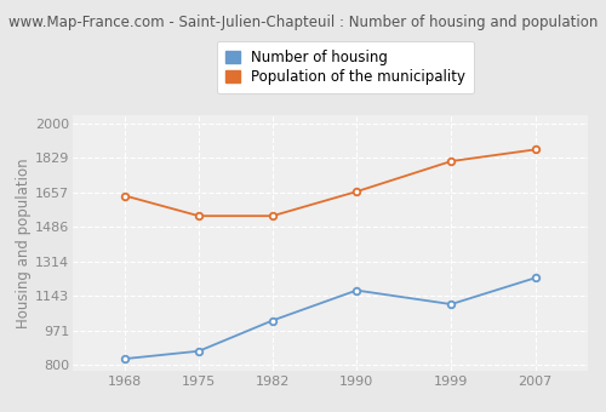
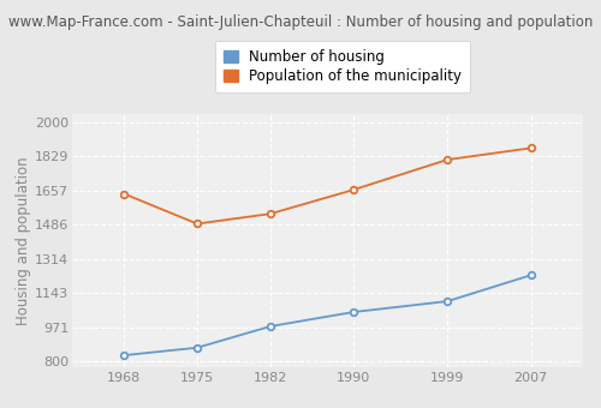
Population of the municipality/1975: 1540 -> 1490
Number of housing/1982: 1020 -> 980
Number of housing/1990: 1170 -> 1050
